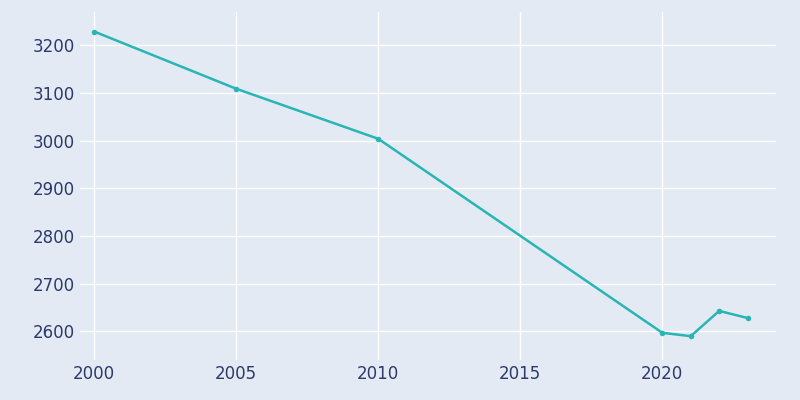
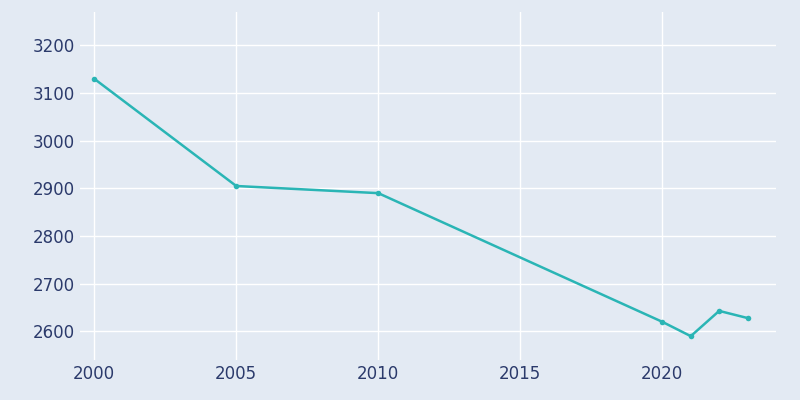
2000: 3229 -> 3130
2005: 3109 -> 2905
2010: 3004 -> 2890
2020: 2597 -> 2620
